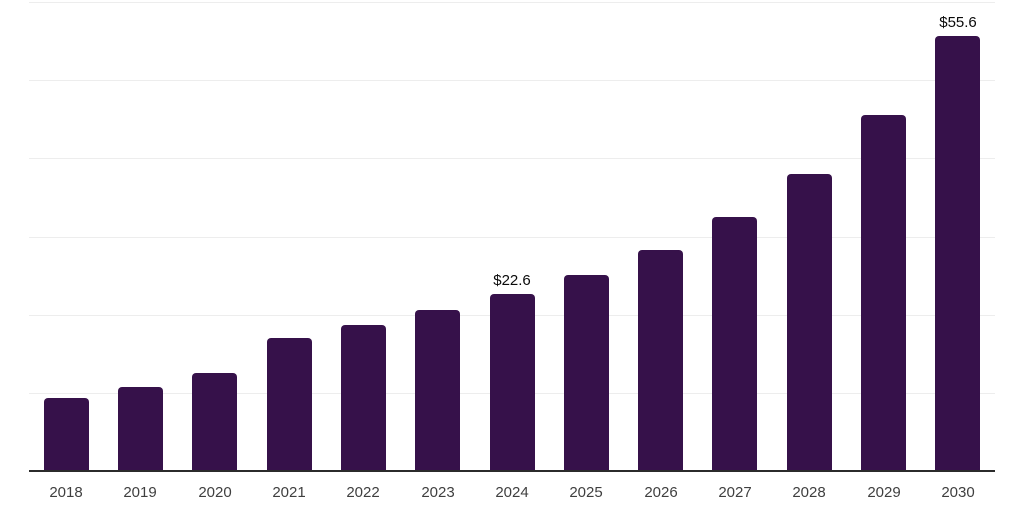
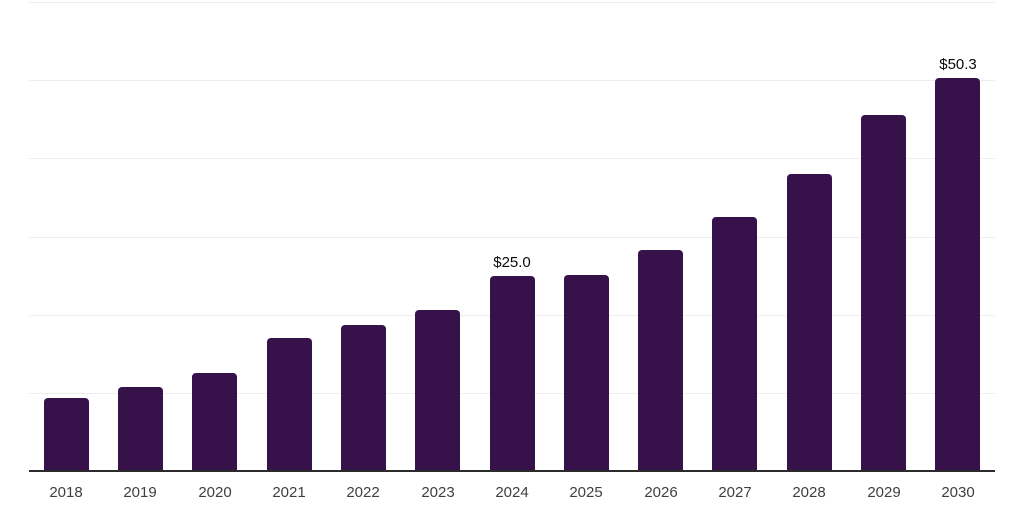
2024: $22.6 -> $25.0
2030: $55.6 -> $50.3
